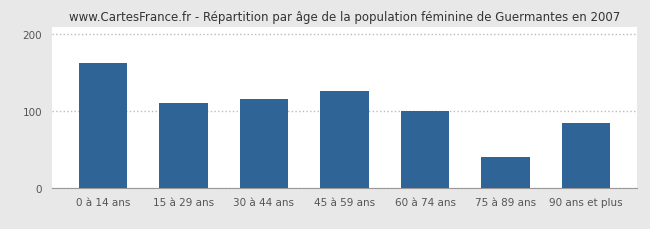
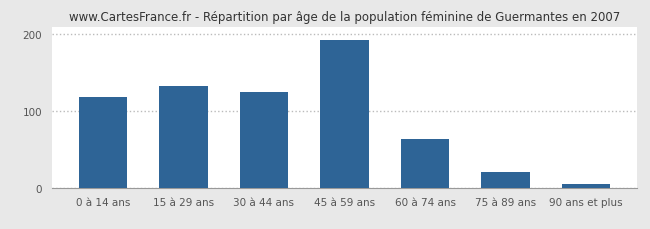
0 à 14 ans: 162 -> 118
15 à 29 ans: 110 -> 132
30 à 44 ans: 116 -> 125
45 à 59 ans: 126 -> 193
60 à 74 ans: 100 -> 63
75 à 89 ans: 40 -> 20
90 ans et plus: 84 -> 5
